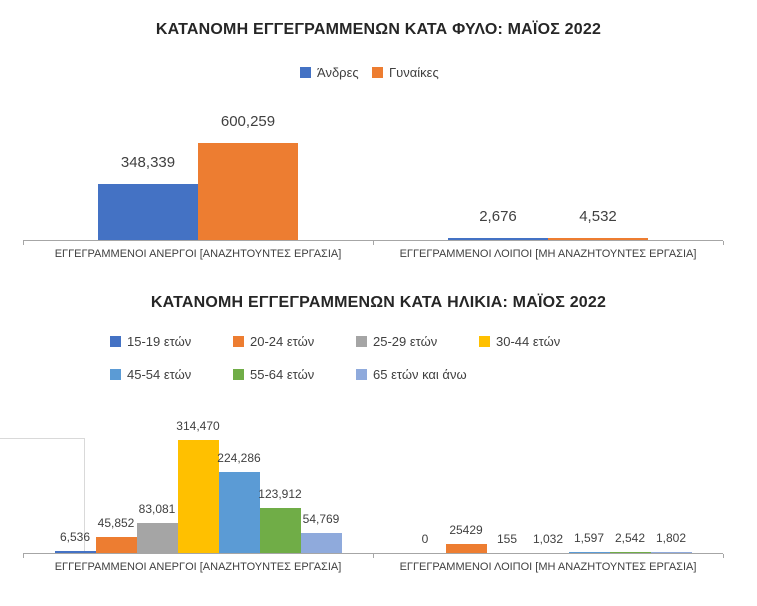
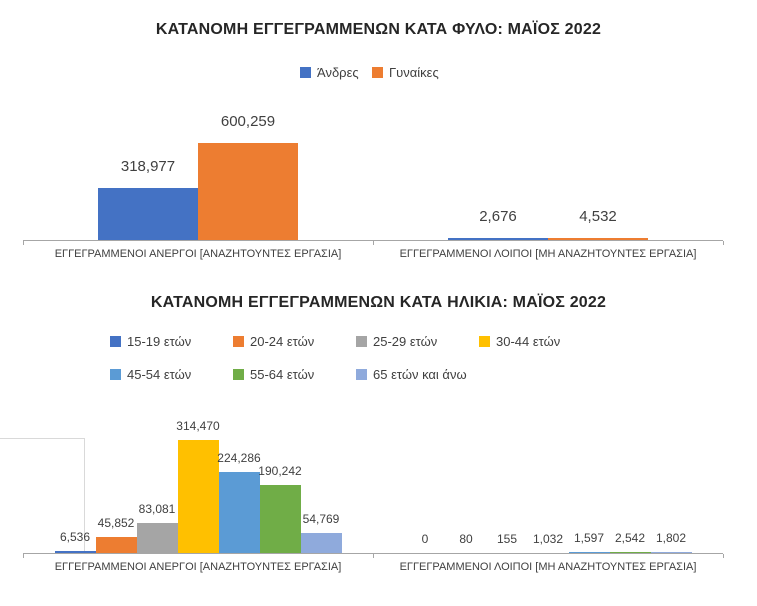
ΚΑΤΑΝΟΜΗ ΕΓΓΕΓΡΑΜΜΕΝΩΝ ΚΑΤΑ ΦΥΛΟ: ΜΑΪΟΣ 2022/Άνδρες/ΕΓΓΕΓΡΑΜΜΕΝΟΙ ΑΝΕΡΓΟΙ [ΑΝΑΖΗΤΟΥΝΤΕΣ ΕΡΓΑΣΙΑ]: 348,339 -> 318,977
ΚΑΤΑΝΟΜΗ ΕΓΓΕΓΡΑΜΜΕΝΩΝ ΚΑΤΑ ΗΛΙΚΙΑ: ΜΑΪΟΣ 2022/55-64 ετών/ΕΓΓΕΓΡΑΜΜΕΝΟΙ ΑΝΕΡΓΟΙ [ΑΝΑΖΗΤΟΥΝΤΕΣ ΕΡΓΑΣΙΑ]: 123,912 -> 190,242
ΚΑΤΑΝΟΜΗ ΕΓΓΕΓΡΑΜΜΕΝΩΝ ΚΑΤΑ ΗΛΙΚΙΑ: ΜΑΪΟΣ 2022/20-24 ετών/ΕΓΓΕΓΡΑΜΜΕΝΟΙ ΛΟΙΠΟΙ [ΜΗ ΑΝΑΖΗΤΟΥΝΤΕΣ ΕΡΓΑΣΙΑ]: 25429 -> 80
